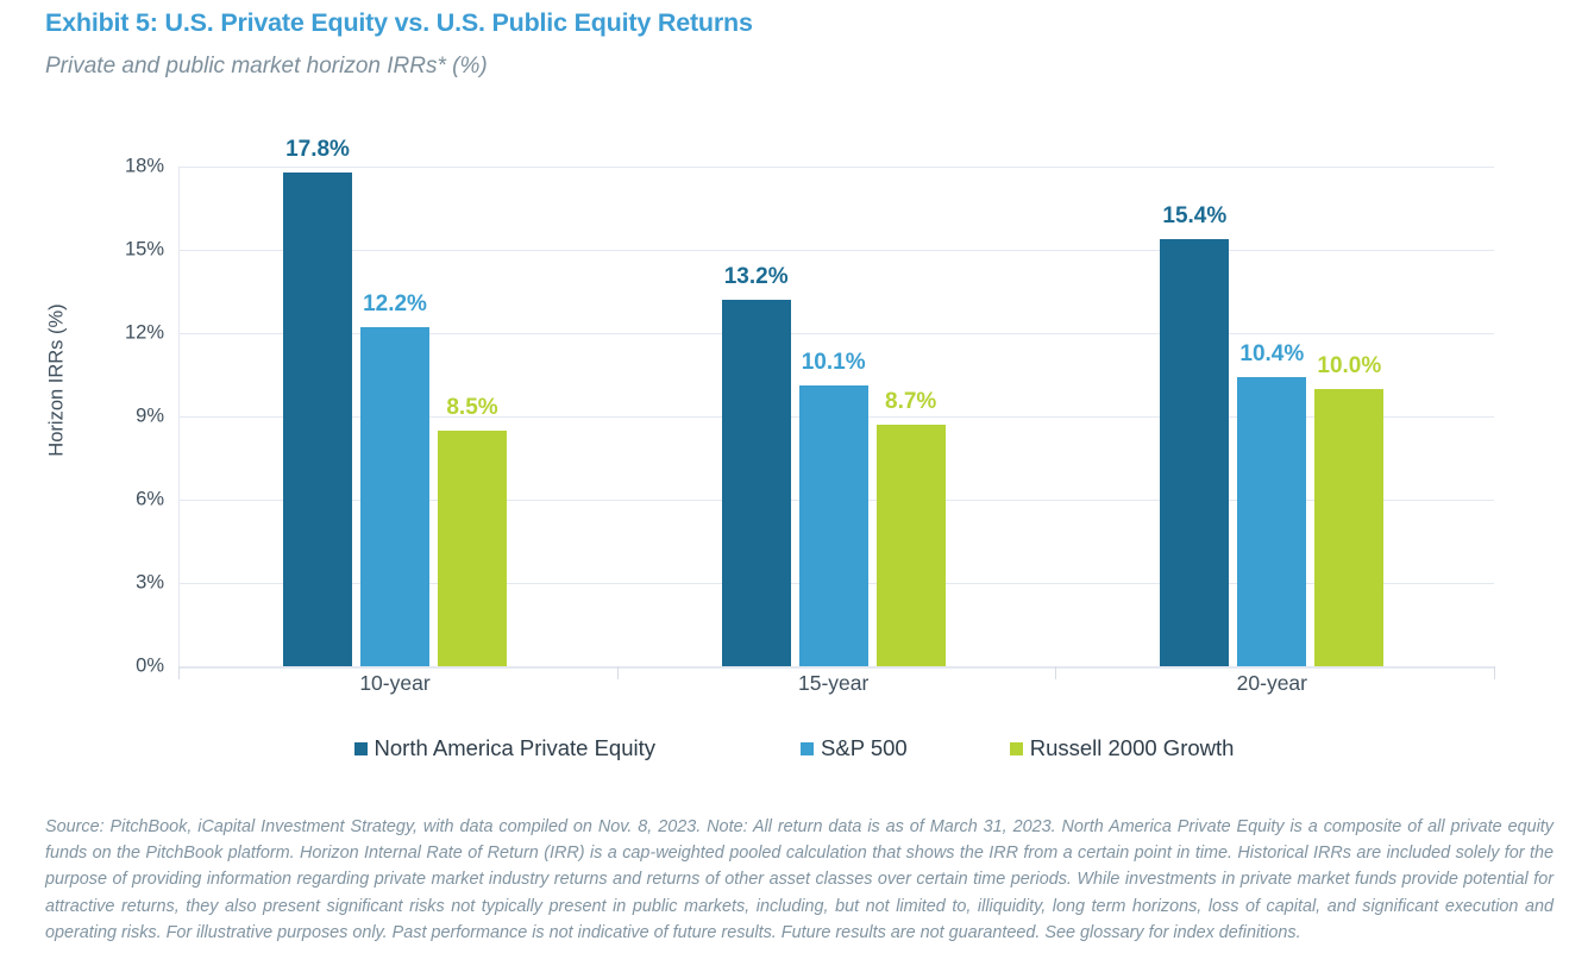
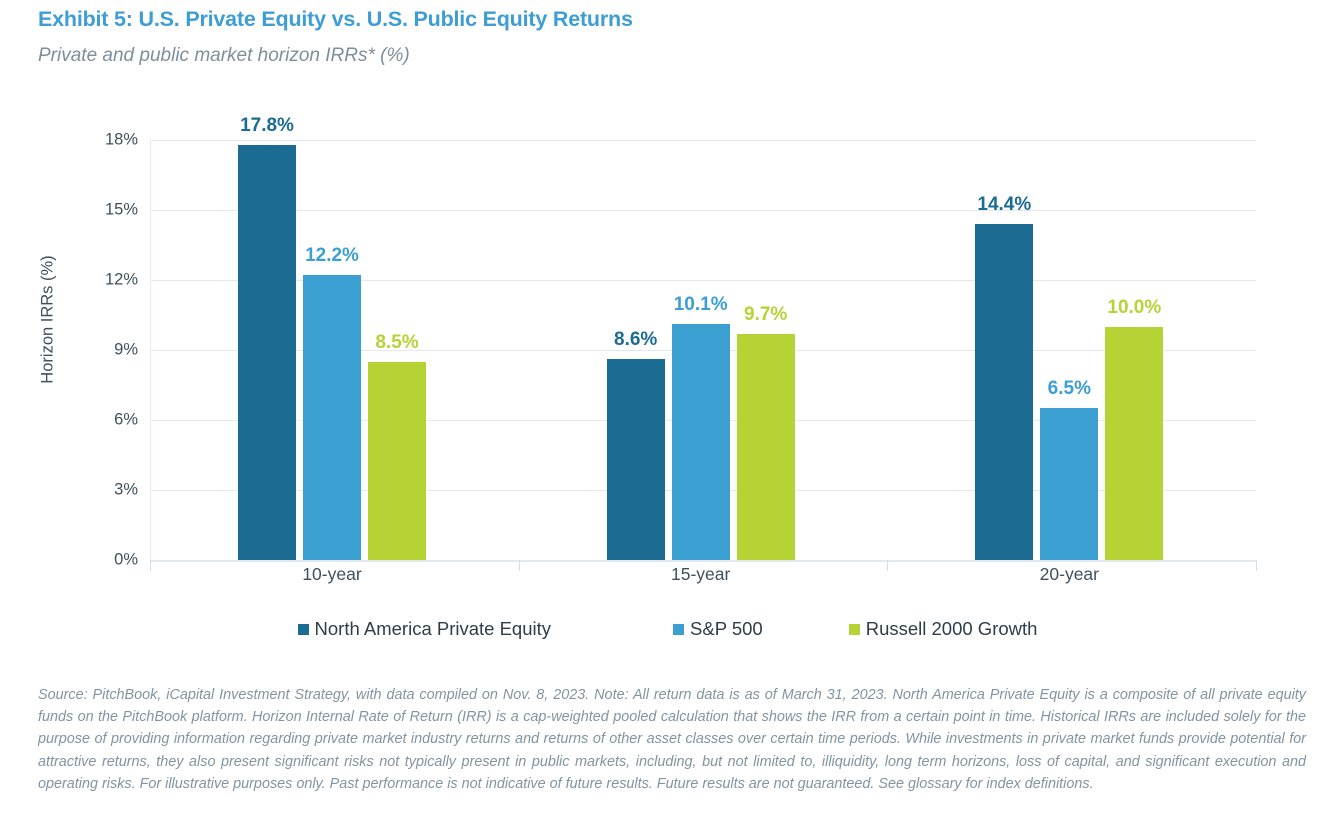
North America Private Equity/15-year: 13.2% -> 8.6%
Russell 2000 Growth/15-year: 8.7% -> 9.7%
North America Private Equity/20-year: 15.4% -> 14.4%
S&P 500/20-year: 10.4% -> 6.5%
